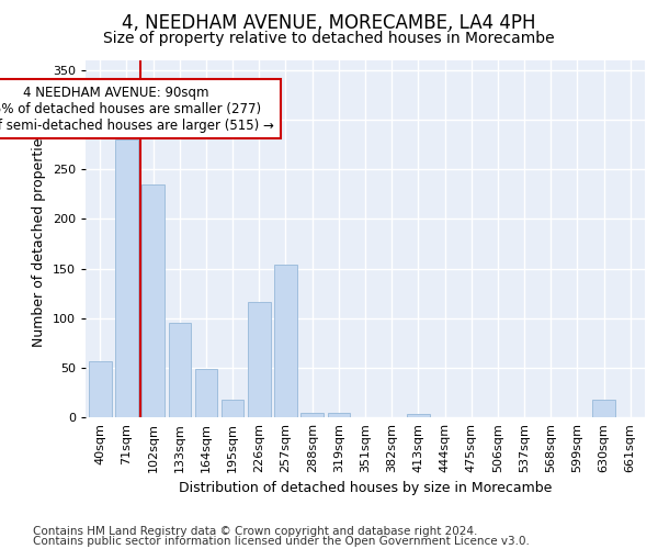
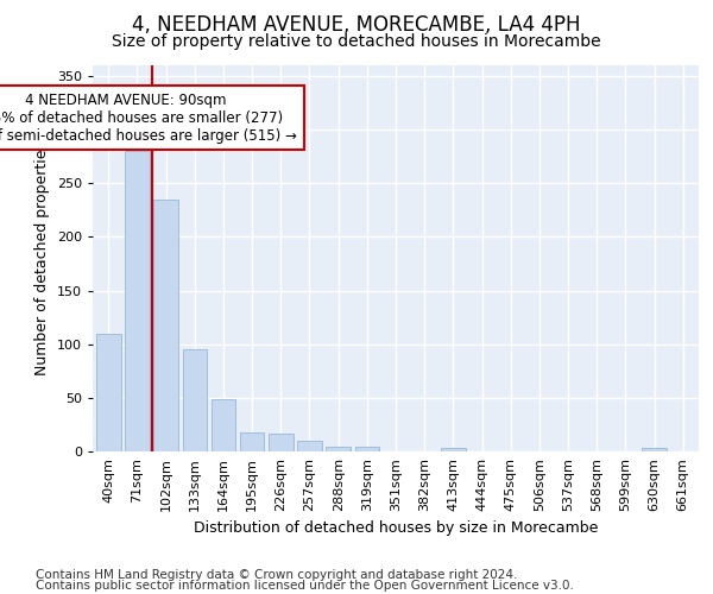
40sqm: 56 -> 110
226sqm: 116 -> 17
257sqm: 154 -> 10
630sqm: 18 -> 3
